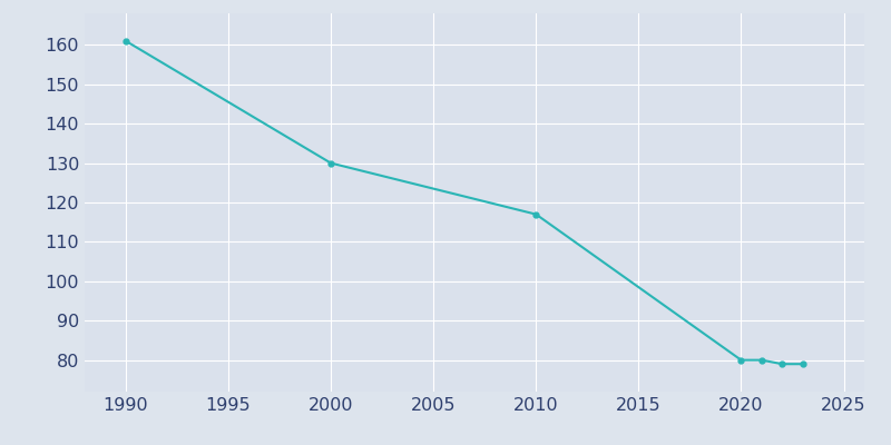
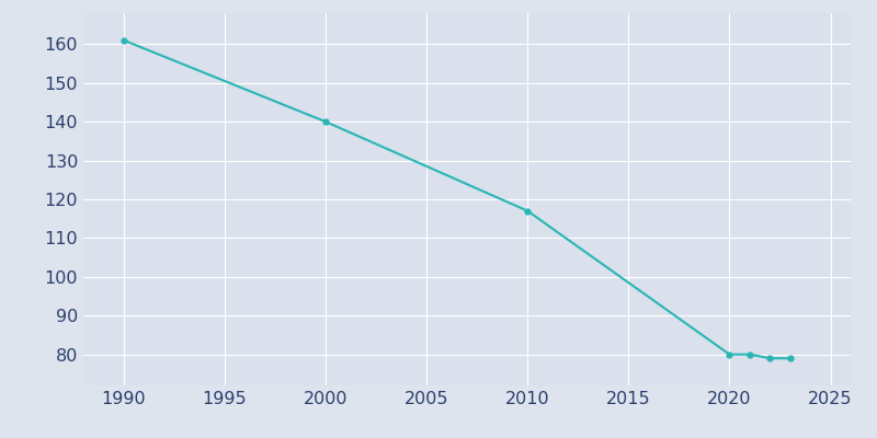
2000: 130 -> 140
